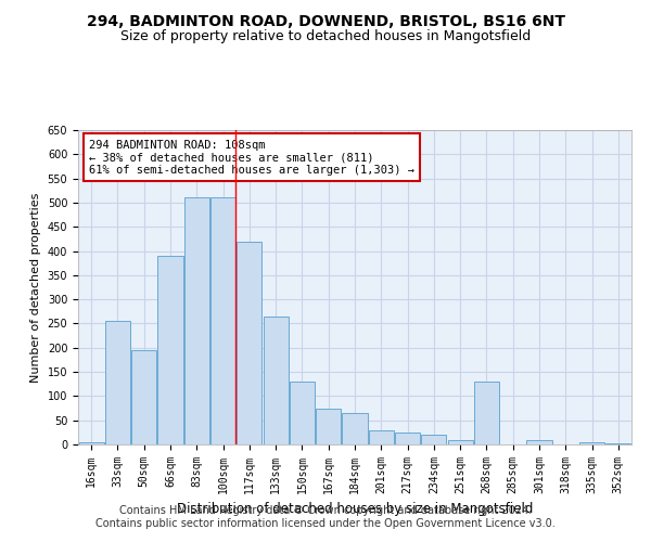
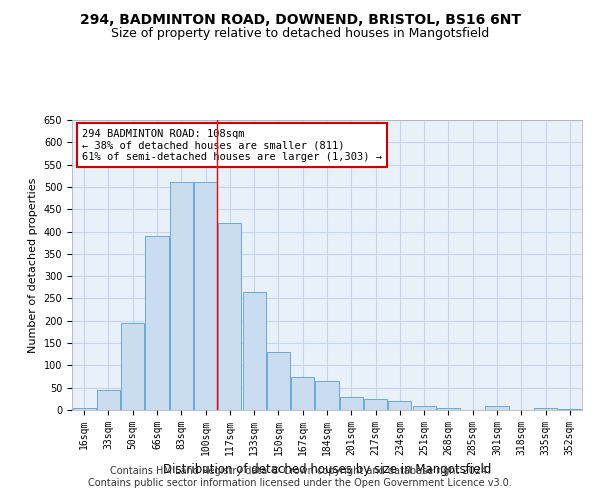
33sqm: 255 -> 45
268sqm: 130 -> 5
